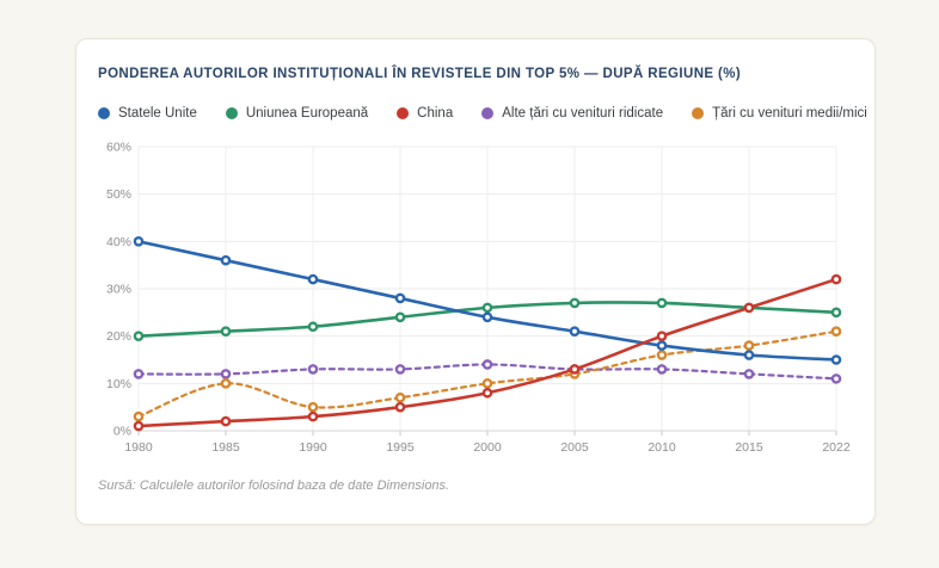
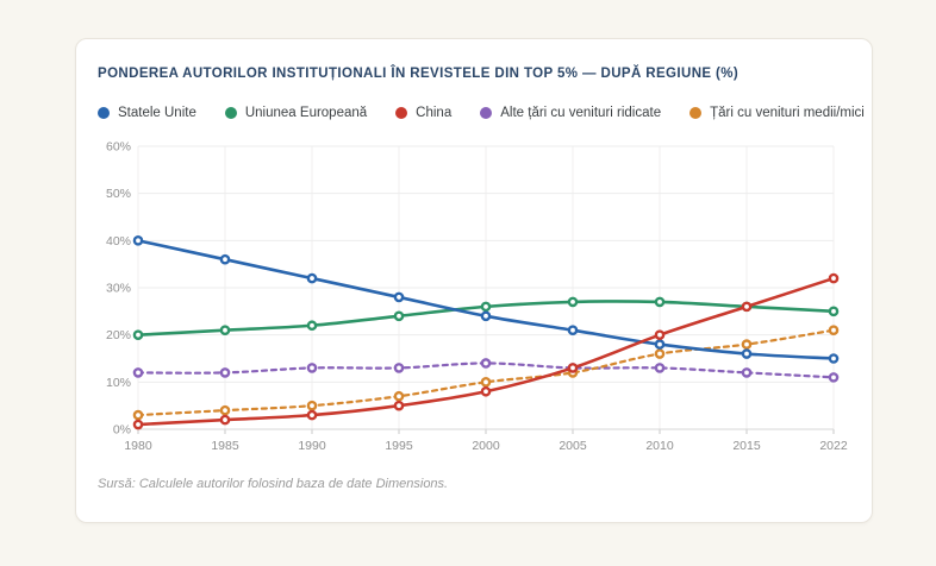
Țări cu venituri medii/mici/1985: 10% -> 4%
